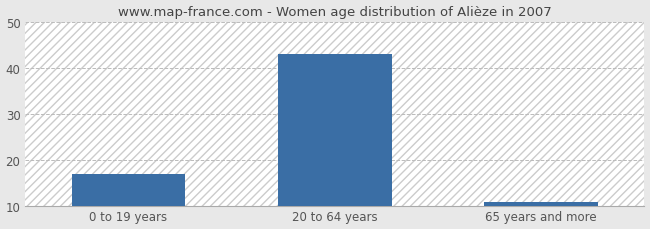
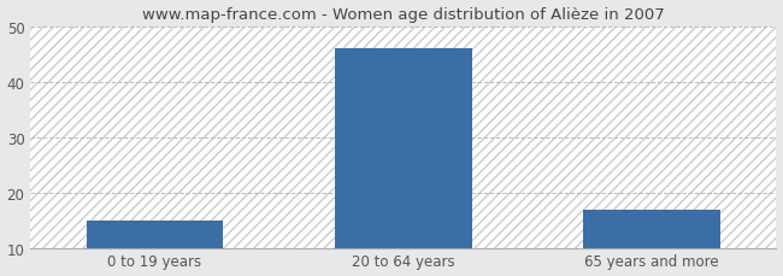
0 to 19 years: 17 -> 15
20 to 64 years: 43 -> 46
65 years and more: 11 -> 17
